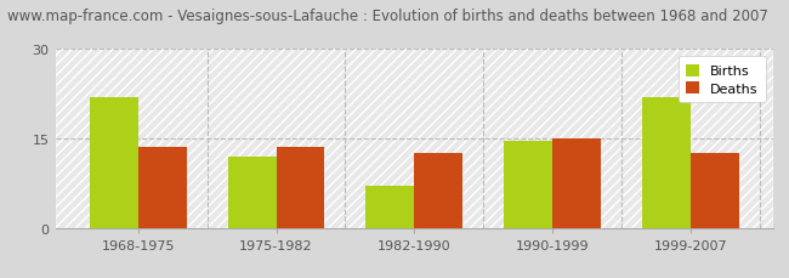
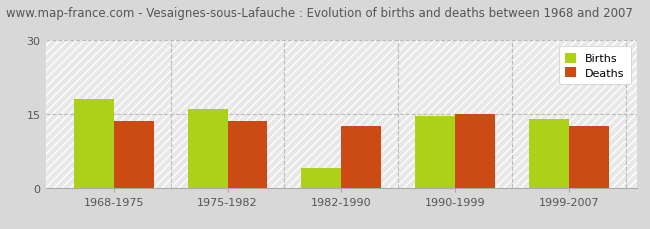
Births/1968-1975: 22.0 -> 18.0
Births/1975-1982: 12.0 -> 16.0
Births/1982-1990: 7.0 -> 4.0
Births/1999-2007: 22.0 -> 14.0
